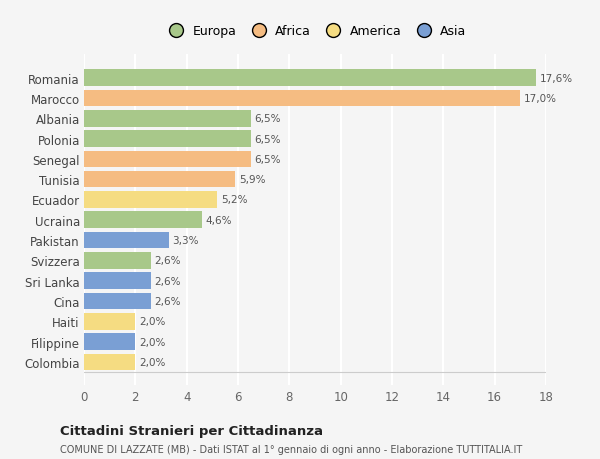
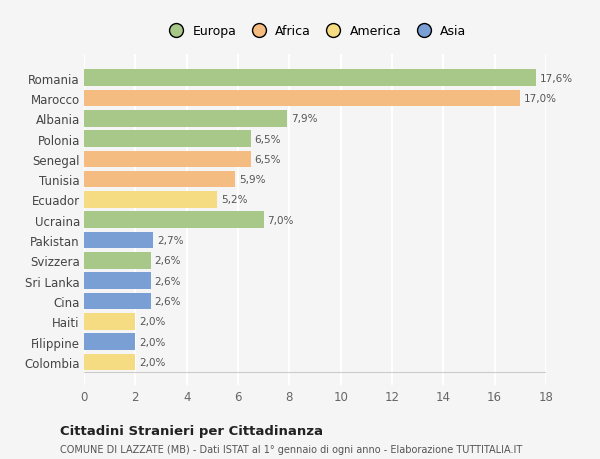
Albania: 6,5% -> 7,9%
Ucraina: 4,6% -> 7,0%
Pakistan: 3,3% -> 2,7%
